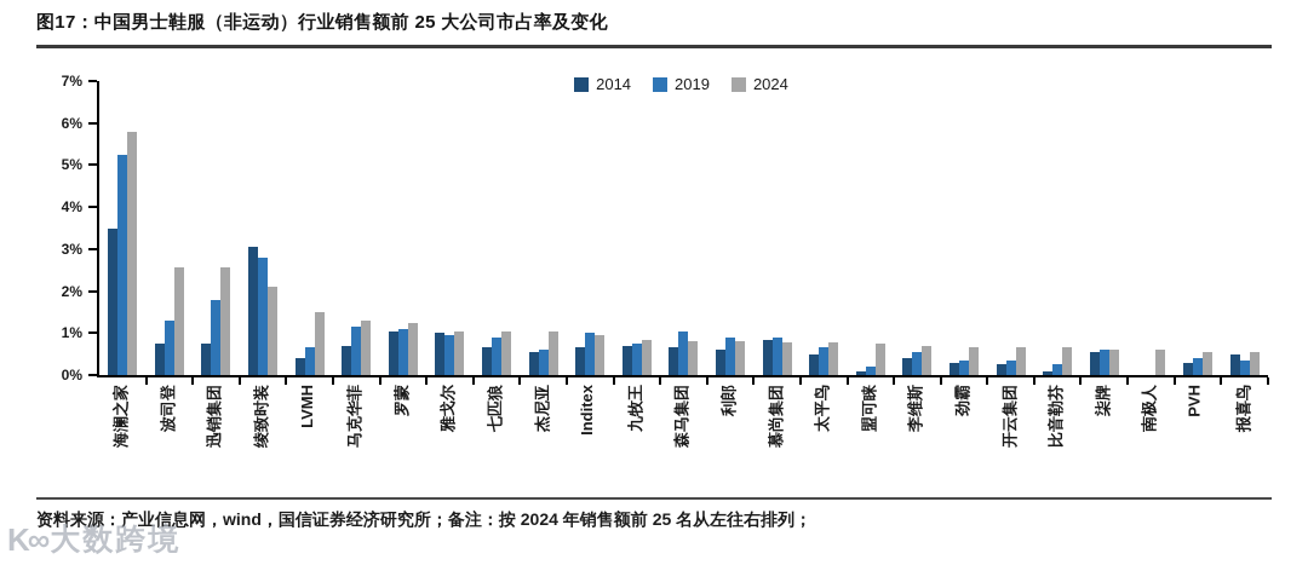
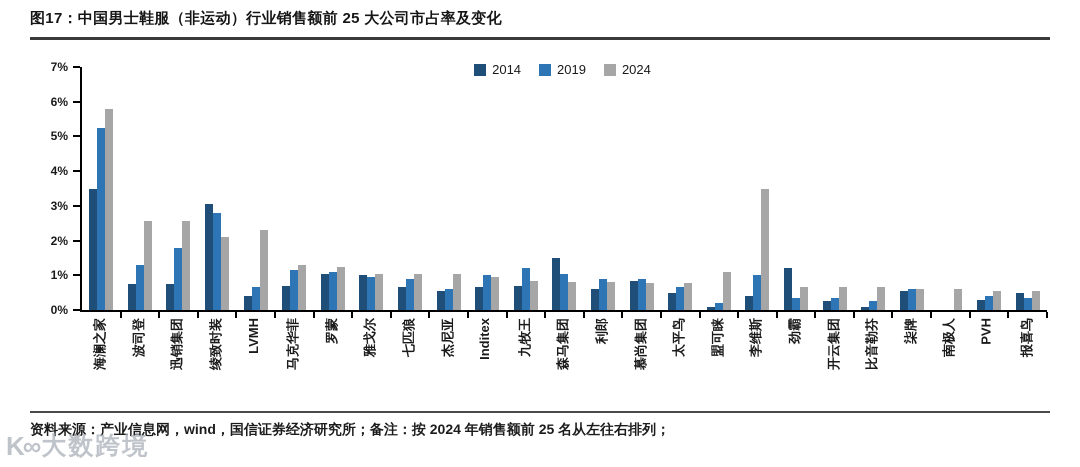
2024/LVMH: 1.5% -> 2.3%
2019/九牧王: 0.8% -> 1.2%
2014/森马集团: 0.7% -> 1.5%
2024/盟可睐: 0.8% -> 1.1%
2019/李维斯: 0.6% -> 1.0%
2024/李维斯: 0.7% -> 3.5%
2014/劲霸: 0.3% -> 1.2%
